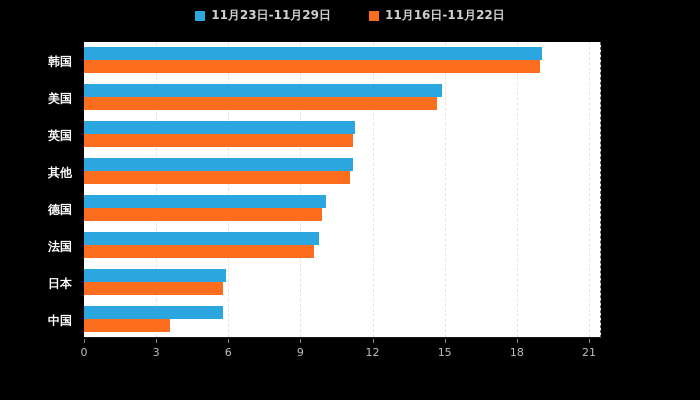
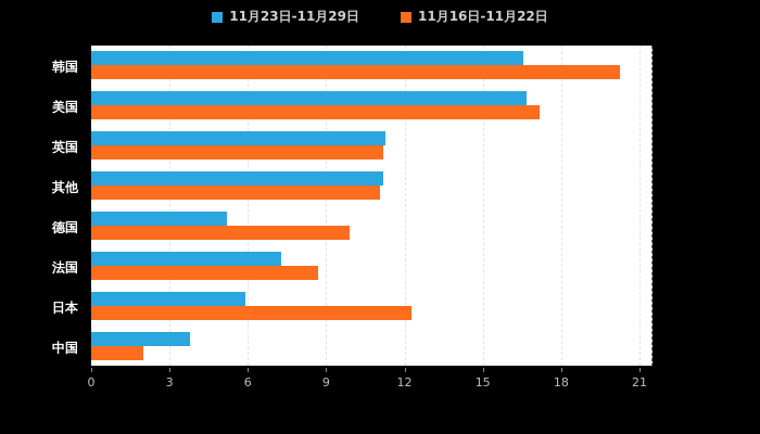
11月23日-11月29日/韩国: 19.1 -> 16.6
11月16日-11月22日/韩国: 19.0 -> 20.3
11月23日-11月29日/美国: 14.9 -> 16.7
11月16日-11月22日/美国: 14.7 -> 17.2
11月23日-11月29日/德国: 10.1 -> 5.2
11月23日-11月29日/法国: 9.8 -> 7.3
11月16日-11月22日/法国: 9.6 -> 8.7
11月16日-11月22日/日本: 5.8 -> 12.3
11月23日-11月29日/中国: 5.8 -> 3.8
11月16日-11月22日/中国: 3.6 -> 2.0
